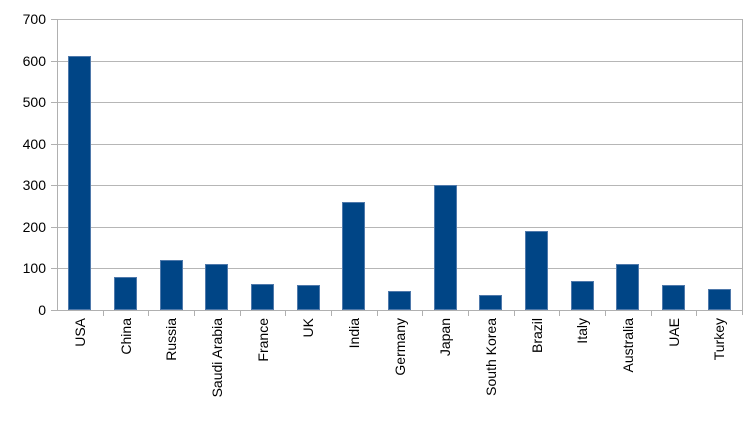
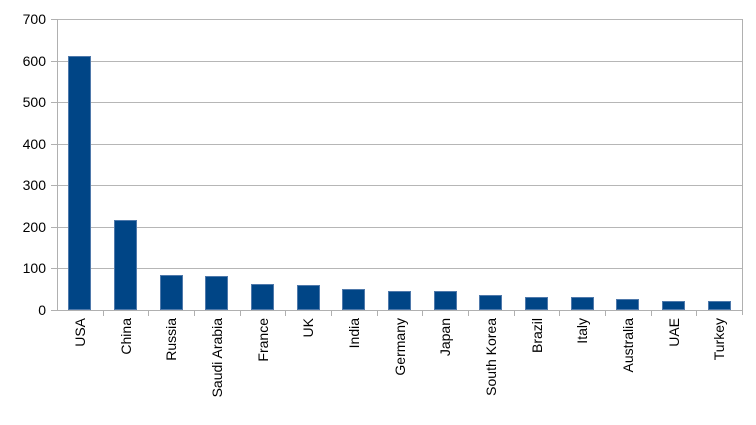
China: 80 -> 220
Russia: 120 -> 80
Saudi Arabia: 110 -> 80
India: 260 -> 50
Japan: 300 -> 50
Brazil: 190 -> 30
Italy: 70 -> 30
Australia: 110 -> 30
UAE: 60 -> 20
Turkey: 50 -> 20
